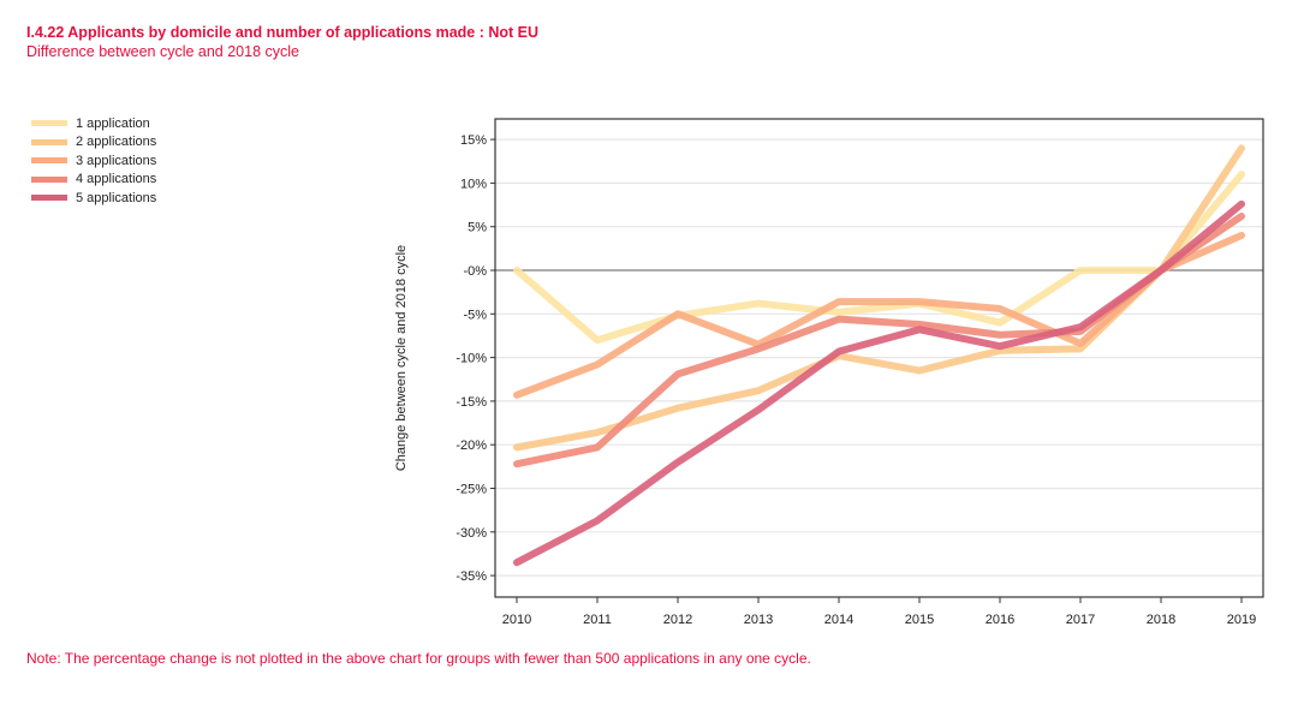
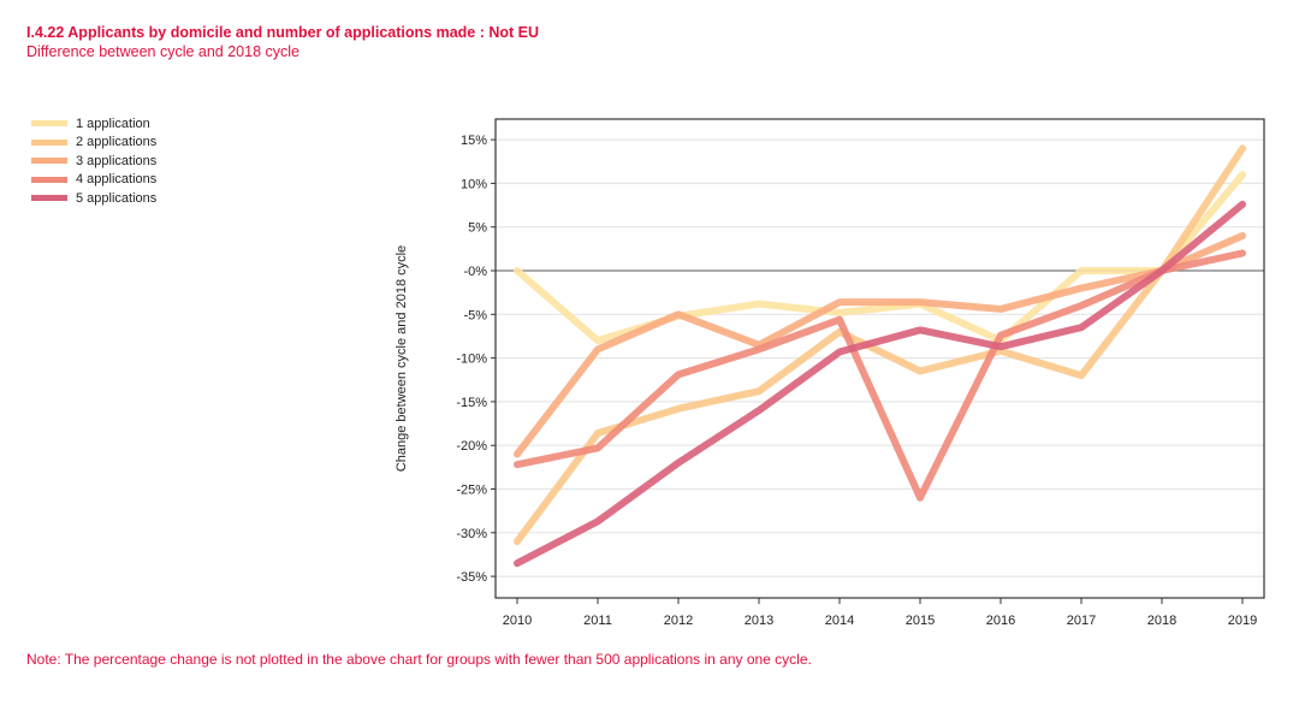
2 applications/2010: -20% -> -31%
3 applications/2010: -14% -> -21%
3 applications/2011: -11% -> -9%
2 applications/2014: -10% -> -7%
4 applications/2015: -6% -> -26%
1 application/2016: -6% -> -8%
2 applications/2017: -9% -> -12%
3 applications/2017: -8% -> -2%
4 applications/2017: -7% -> -4%
4 applications/2019: 6% -> 2%
